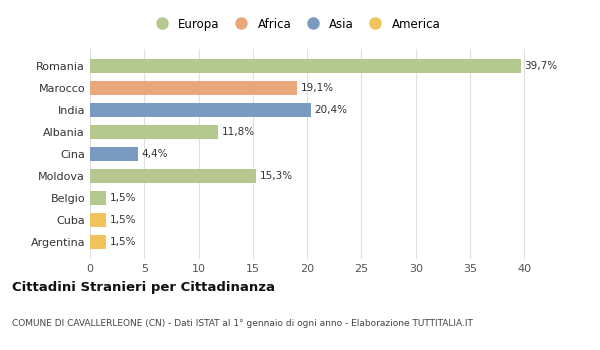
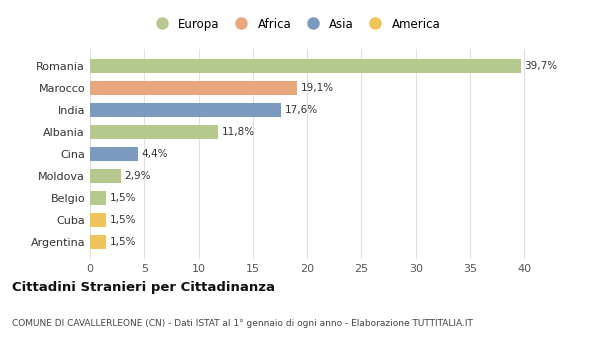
India: 20,4% -> 17,6%
Moldova: 15,3% -> 2,9%
